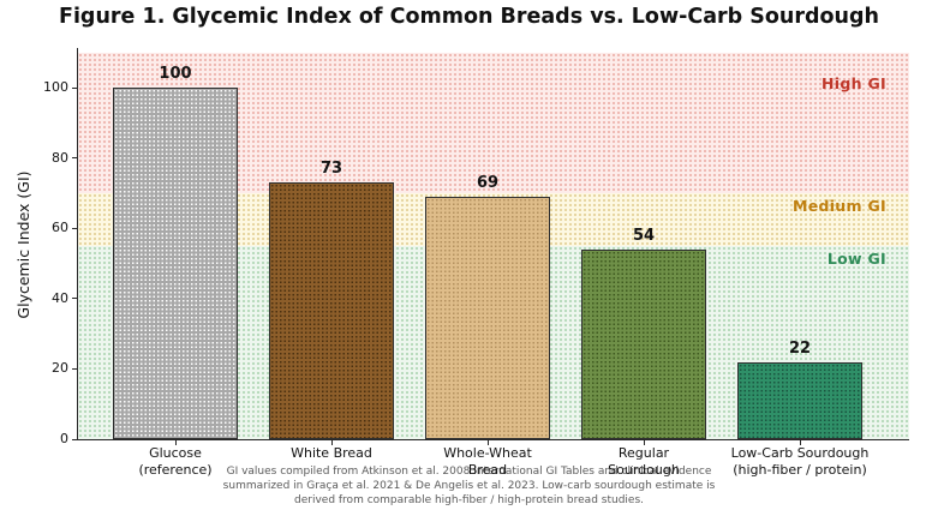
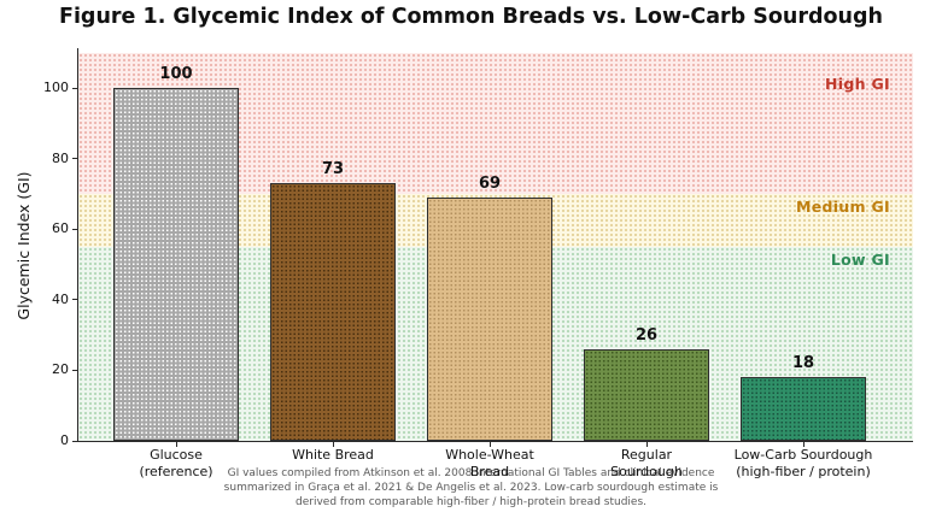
Regular Sourdough: 54 -> 26
Low-Carb Sourdough (high-fiber / protein): 22 -> 18
